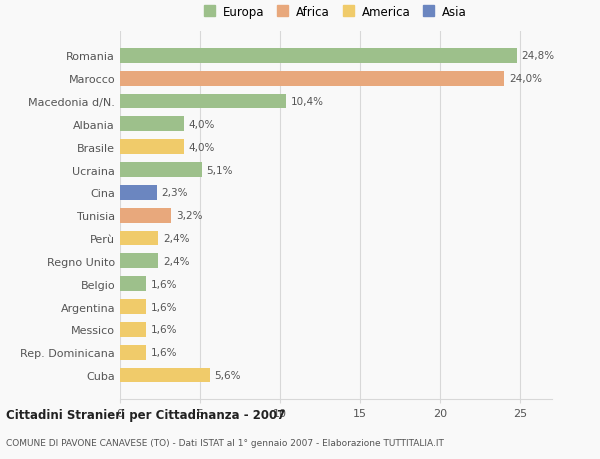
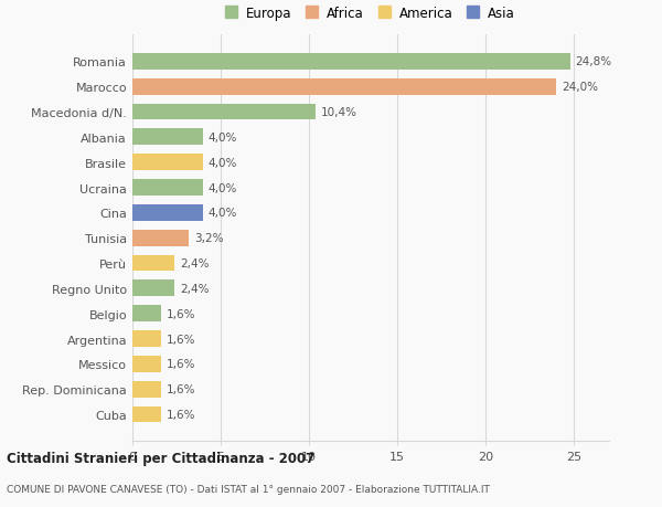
Ucraina: 5,1% -> 4,0%
Cina: 2,3% -> 4,0%
Cuba: 5,6% -> 1,6%
